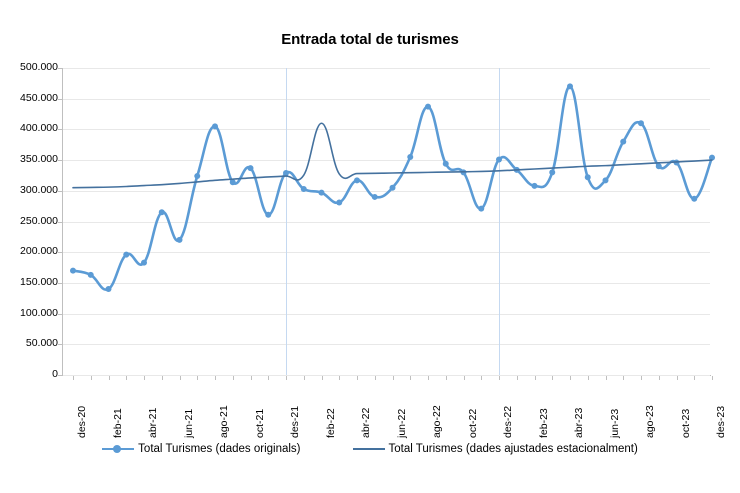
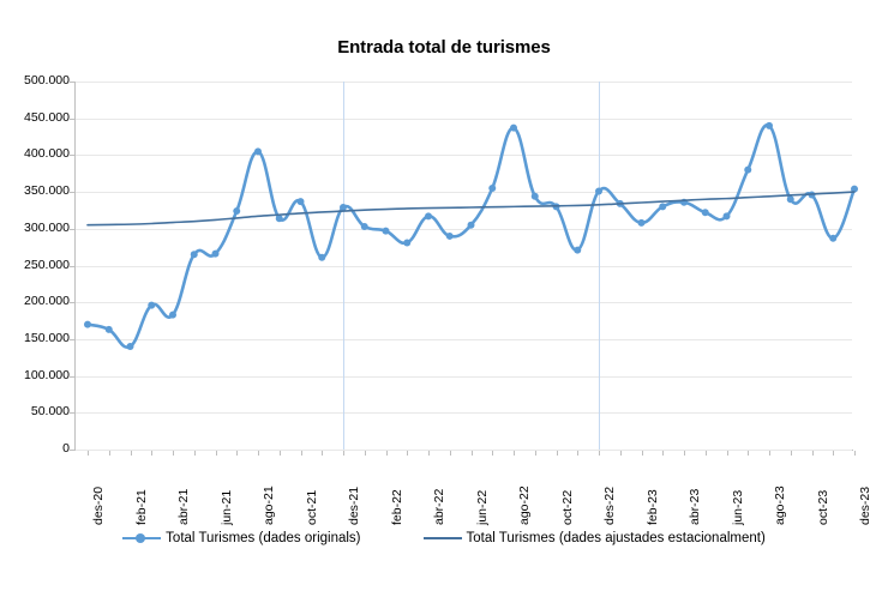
Total Turismes (dades originals)/jun-21: 220000 -> 270000
Total Turismes (dades ajustades estacionalment)/feb-22: 410000 -> 330000
Total Turismes (dades originals)/abr-23: 470000 -> 340000
Total Turismes (dades originals)/ago-23: 410000 -> 440000
